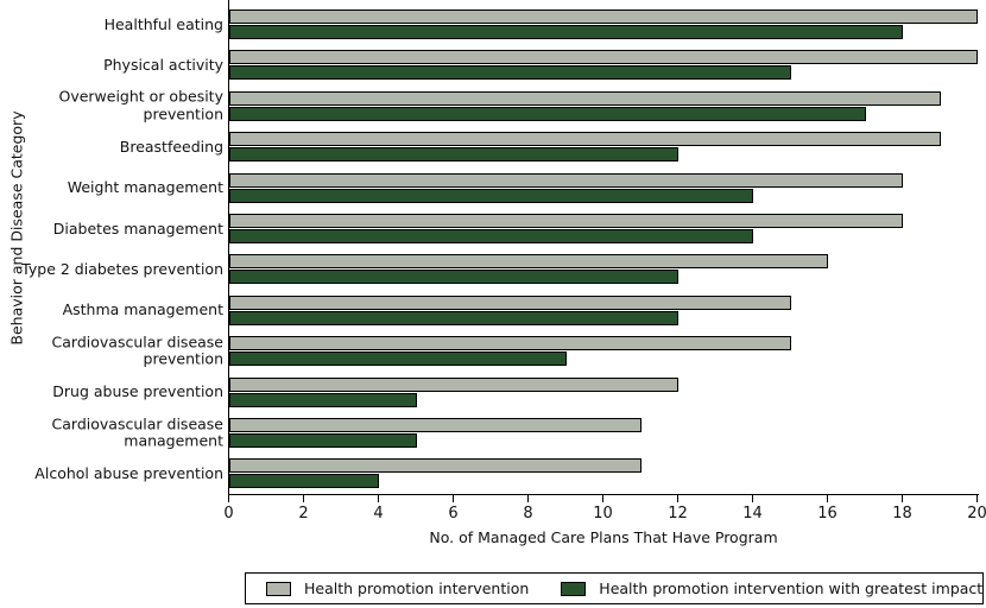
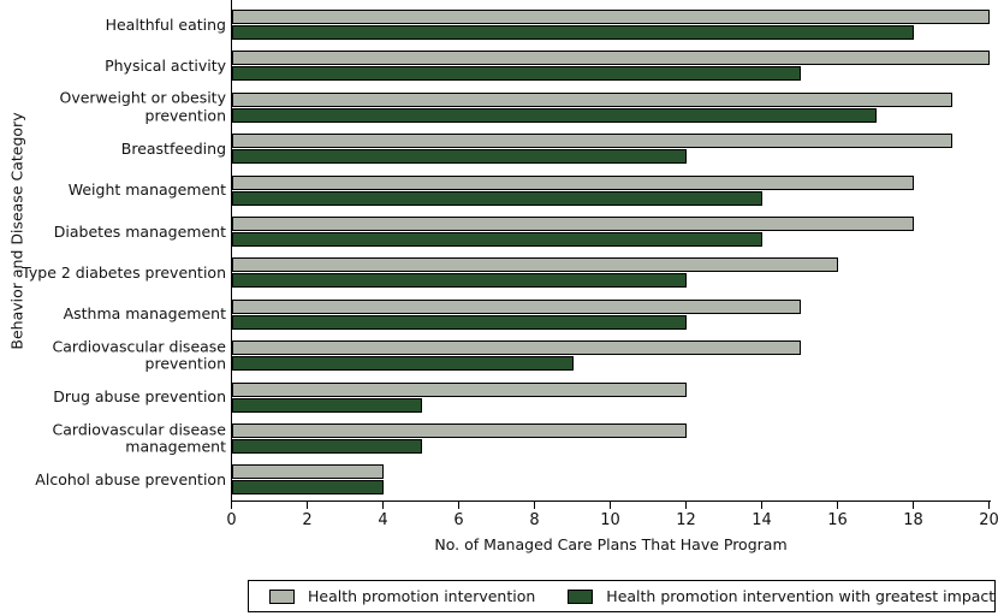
Health promotion intervention/Cardiovascular disease management: 11 -> 12
Health promotion intervention/Alcohol abuse prevention: 11 -> 4
